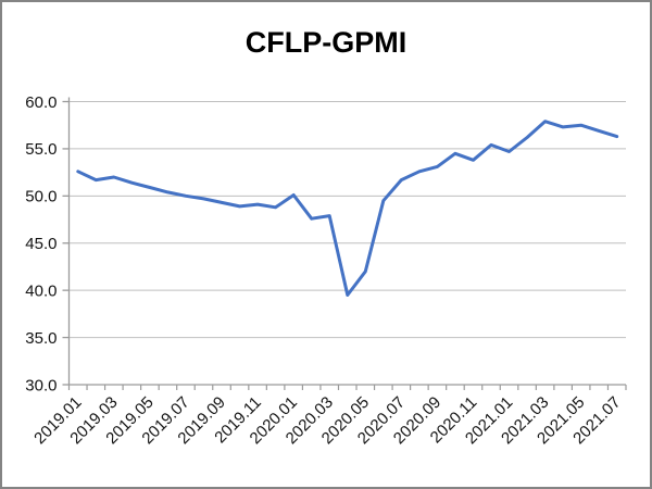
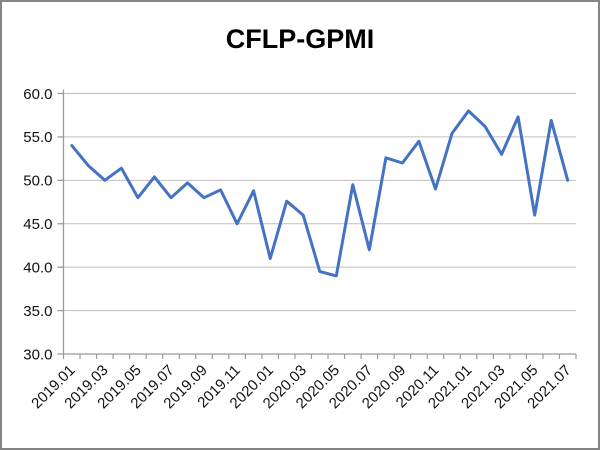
2019.01: 53 -> 54
2019.03: 52 -> 50
2019.05: 51 -> 48
2019.07: 50 -> 48
2019.09: 49 -> 48
2019.11: 49 -> 45
2020.01: 50 -> 41
2020.03: 48 -> 46
2020.05: 42 -> 39
2020.07: 52 -> 42
2020.09: 53 -> 52
2020.11: 54 -> 49
2021.01: 55 -> 58
2021.03: 58 -> 53
2021.05: 58 -> 46
2021.07: 56 -> 50
